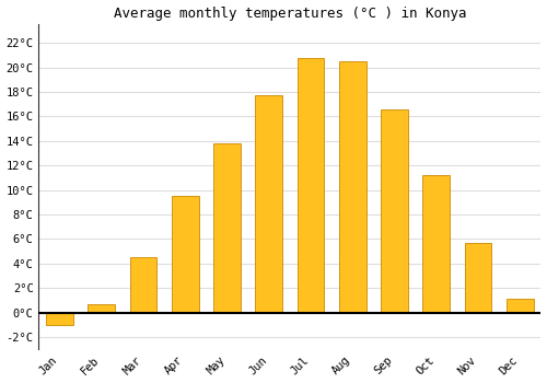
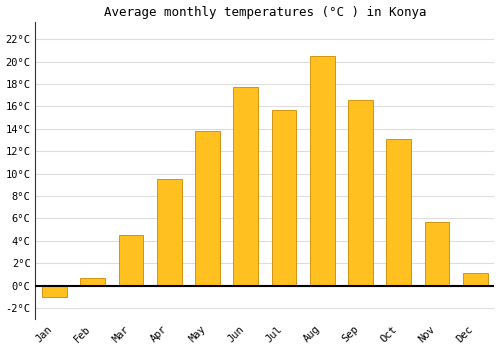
Jul: 20.8°C -> 15.7°C
Oct: 11.2°C -> 13.1°C
